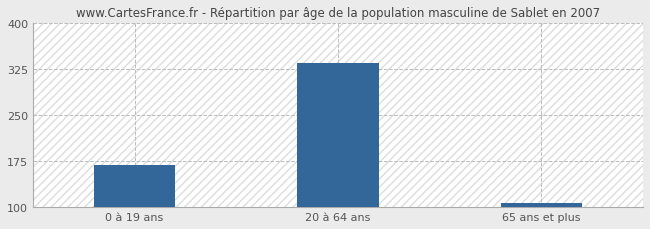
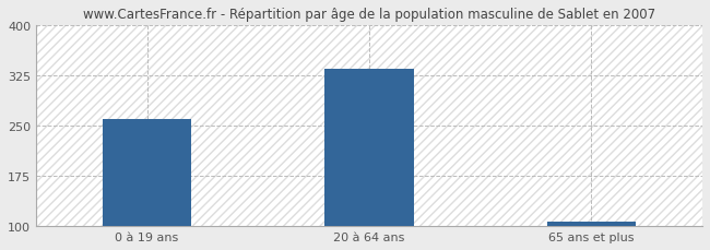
0 à 19 ans: 168 -> 260
